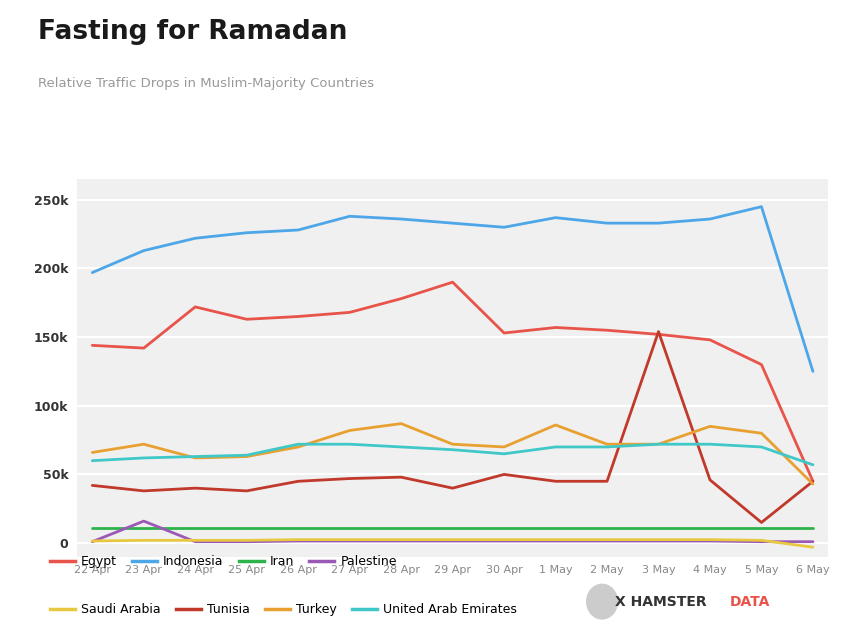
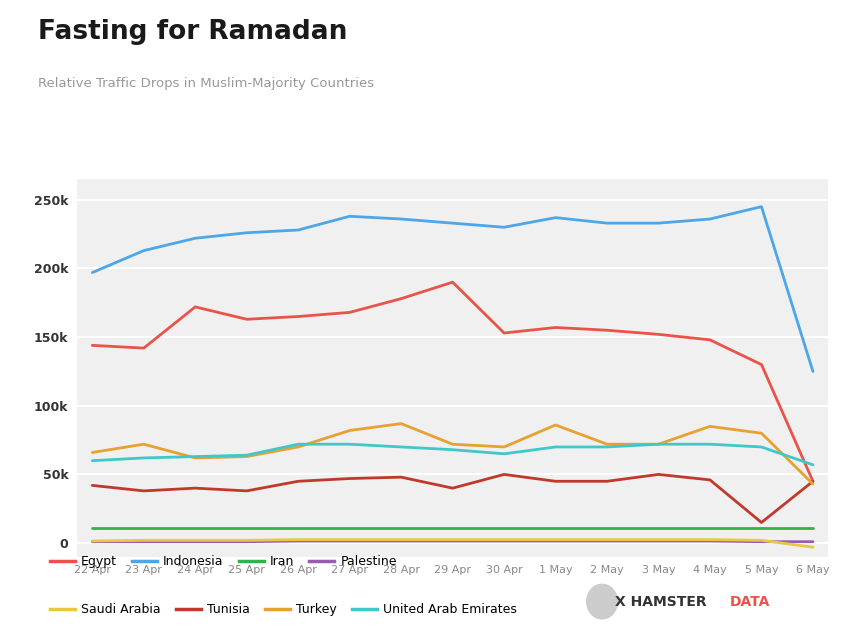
Palestine/23 Apr: 16k -> 1k
Tunisia/3 May: 154k -> 50k
